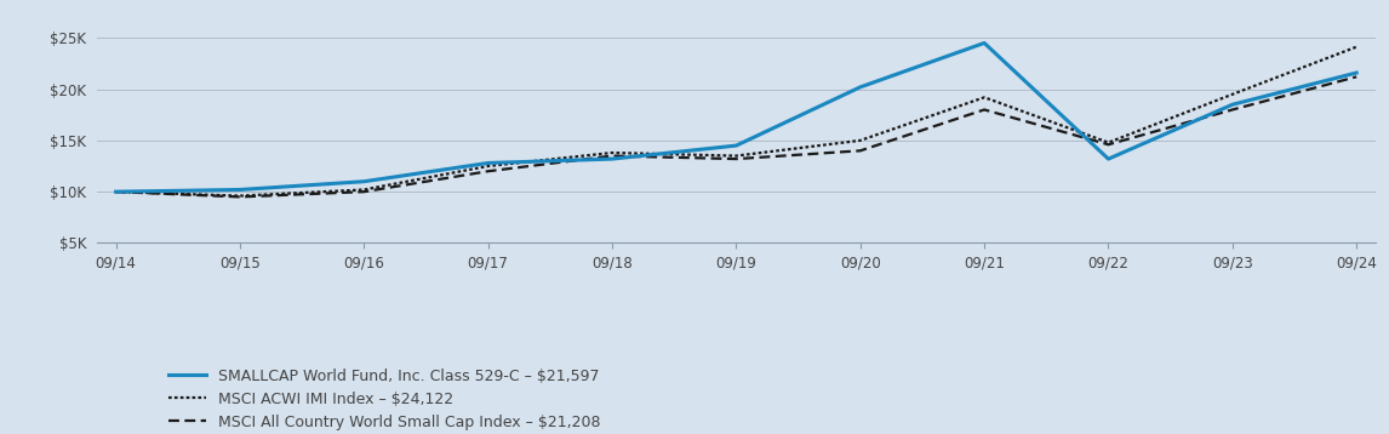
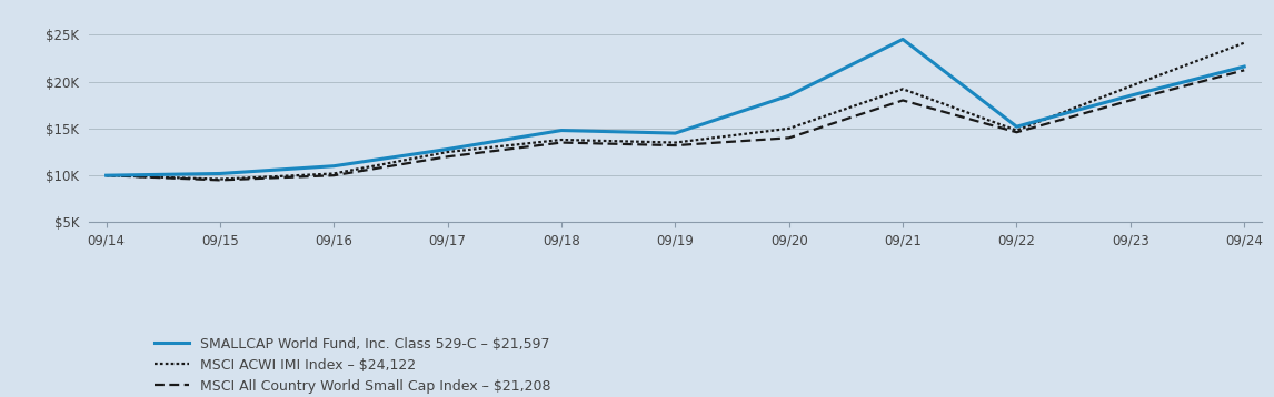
SMALLCAP World Fund, Inc. Class 529-C – $21,597/09/18: $13.2K -> $14.8K
SMALLCAP World Fund, Inc. Class 529-C – $21,597/09/20: $20.2K -> $18.5K
SMALLCAP World Fund, Inc. Class 529-C – $21,597/09/22: $13.2K -> $15.2K
